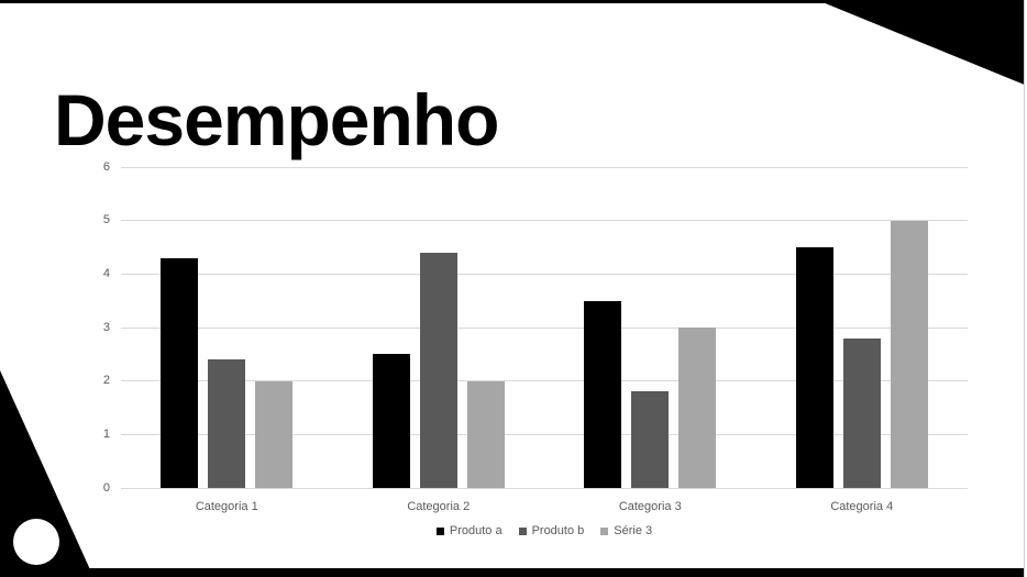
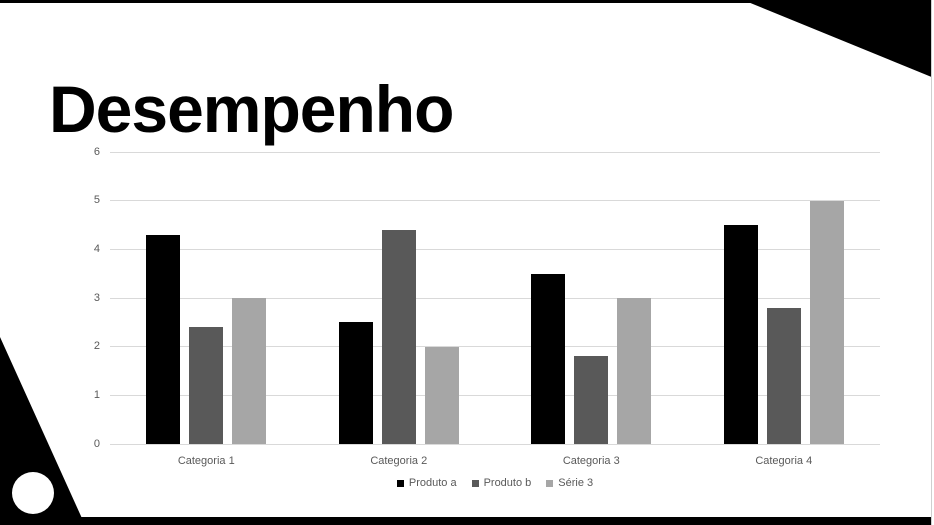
Série 3/Categoria 1: 2 -> 3
